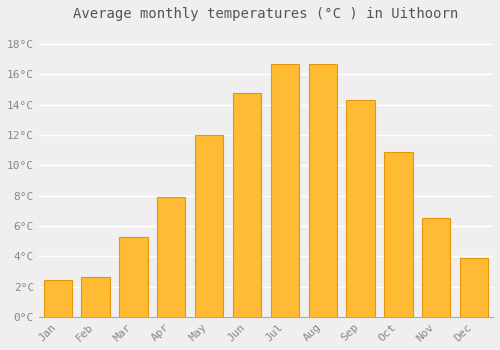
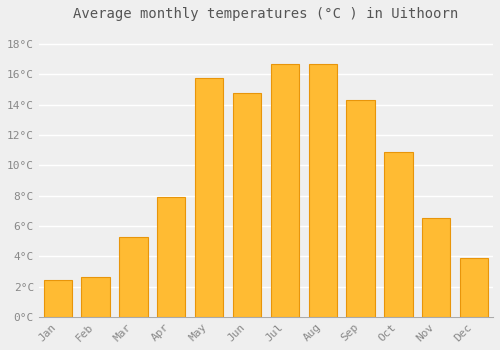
May: 12.0°C -> 15.8°C
